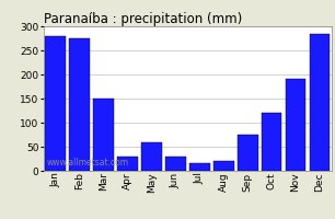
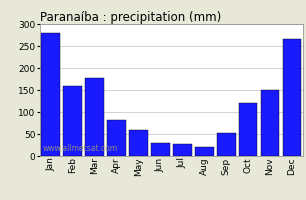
Feb: 275 -> 160
Mar: 150 -> 178
Apr: 30 -> 82
Jul: 15 -> 28
Sep: 75 -> 52
Nov: 190 -> 150
Dec: 285 -> 265
